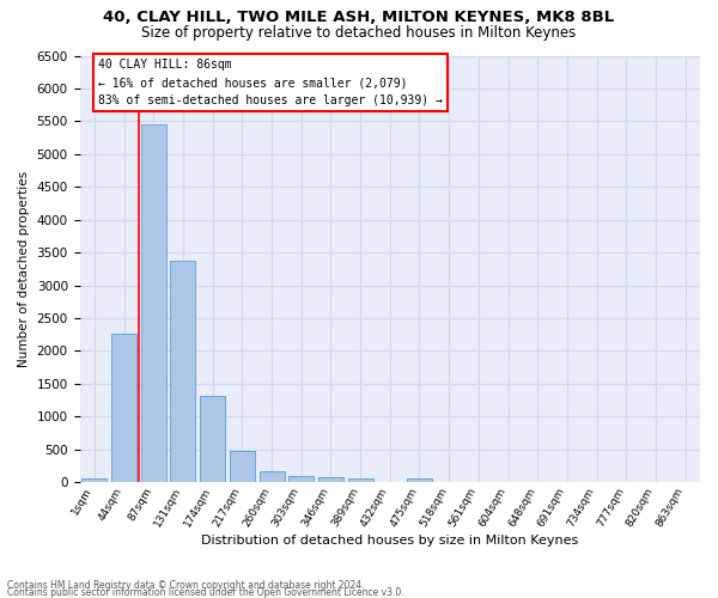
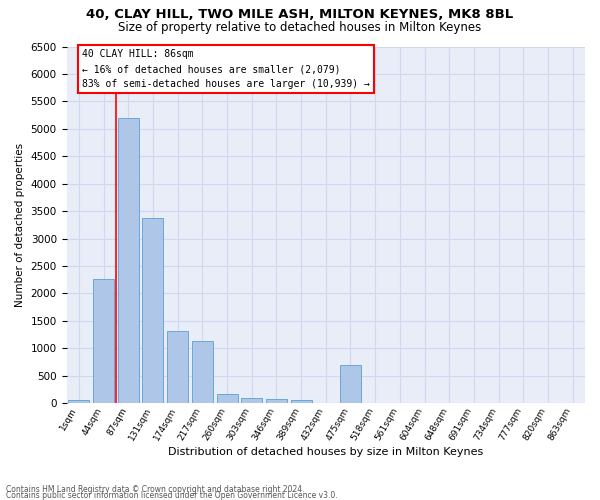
87sqm: 5450 -> 5200
217sqm: 480 -> 1140
475sqm: 60 -> 700
